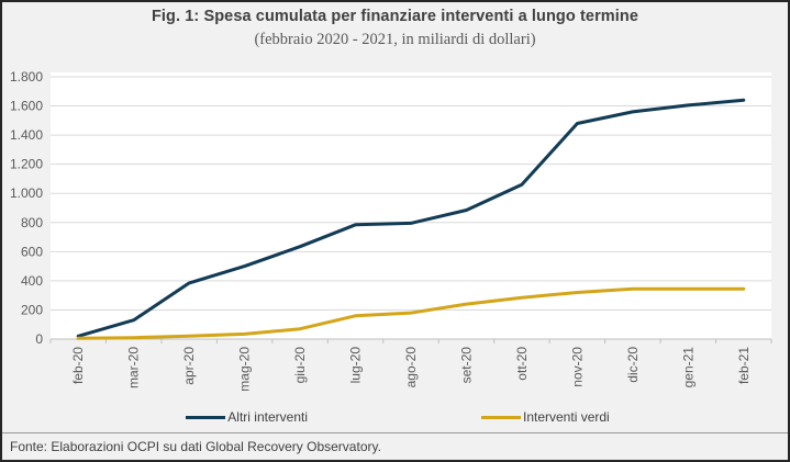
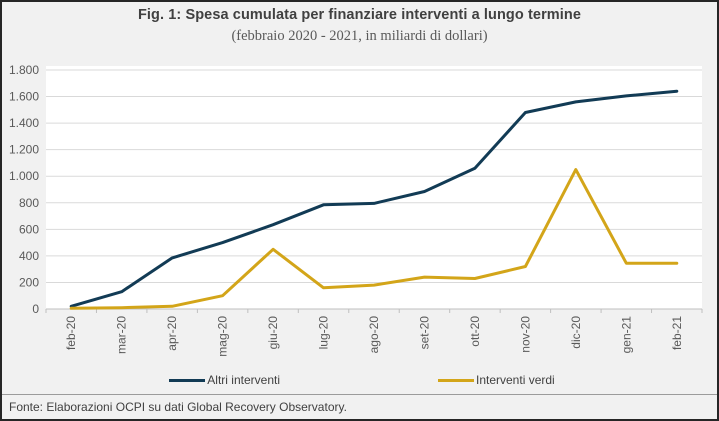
Interventi verdi/mag-20: 40 -> 100
Interventi verdi/giu-20: 70 -> 450
Interventi verdi/ott-20: 280 -> 230
Interventi verdi/dic-20: 340 -> 1050
